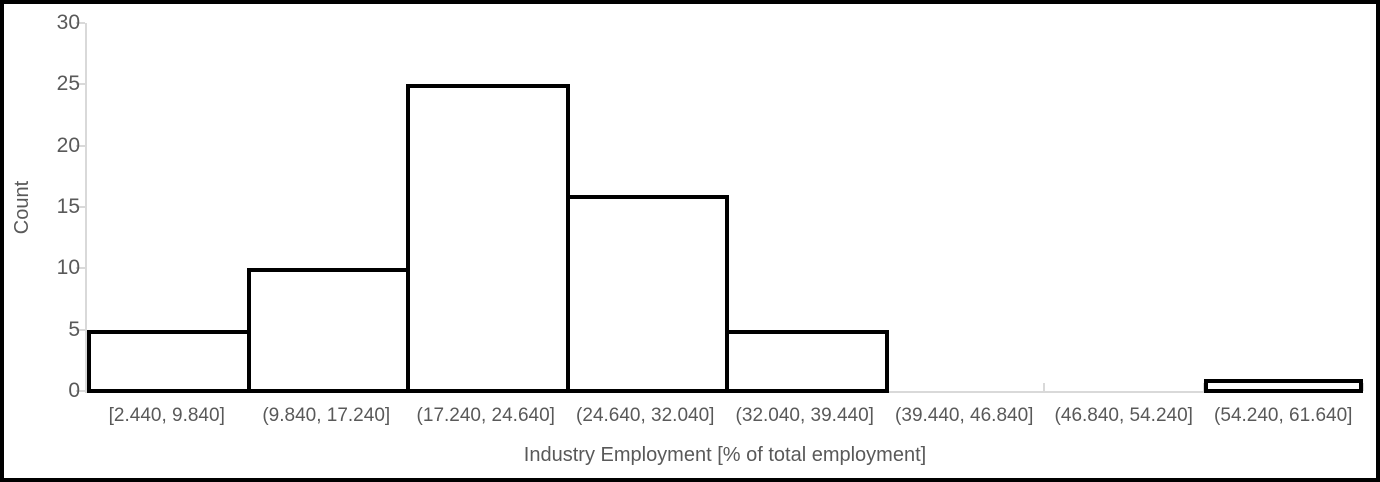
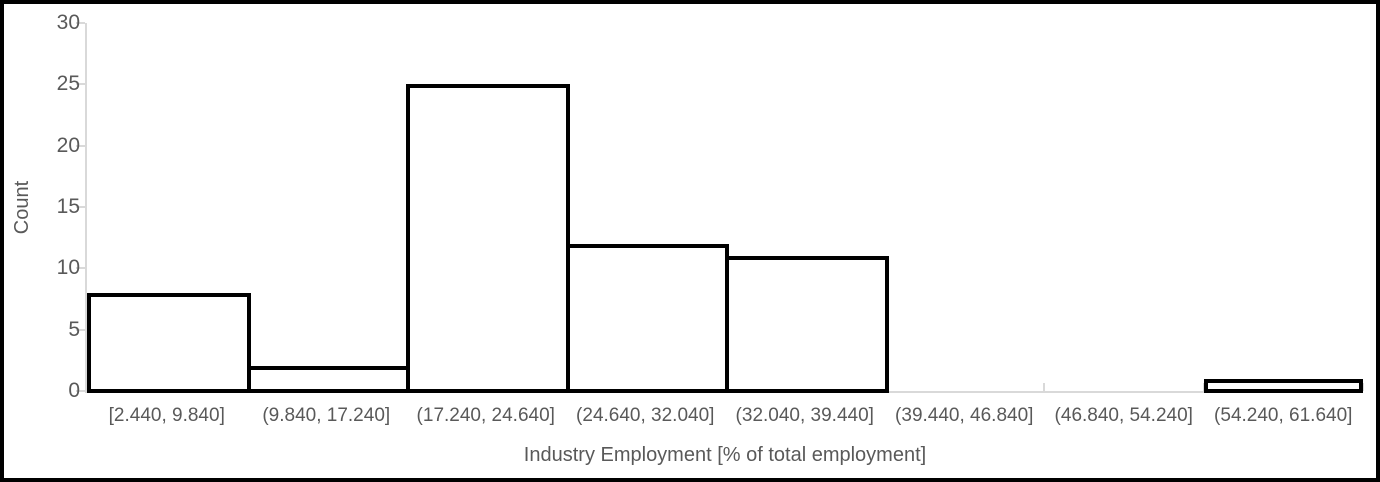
[2.440, 9.840]: 5 -> 8
(9.840, 17.240]: 10 -> 2
(24.640, 32.040]: 16 -> 12
(32.040, 39.440]: 5 -> 11
